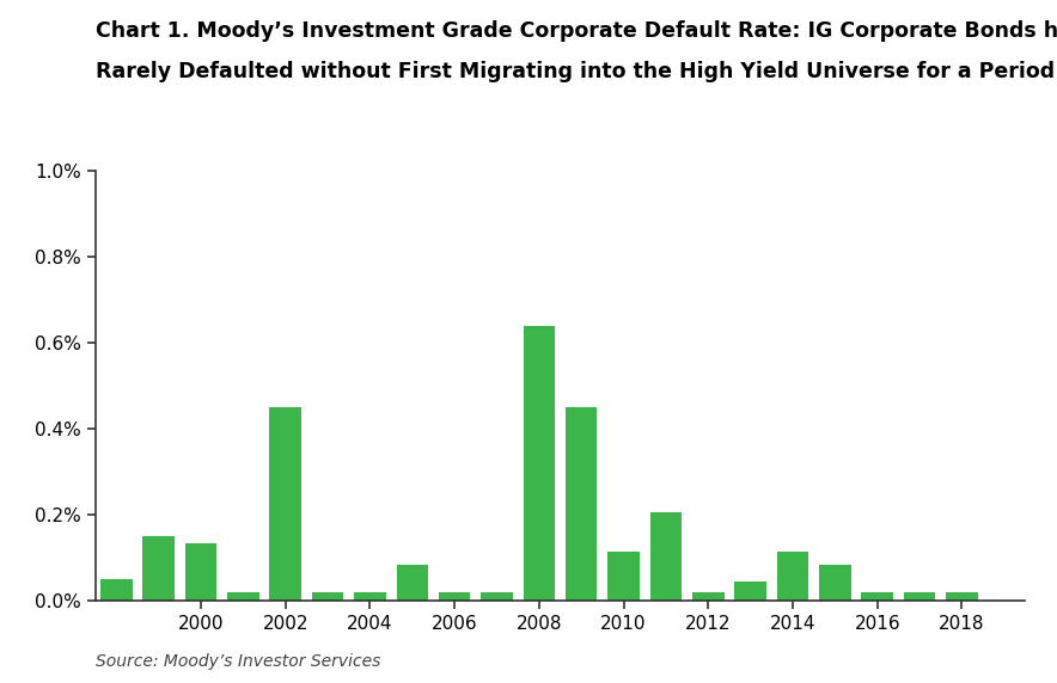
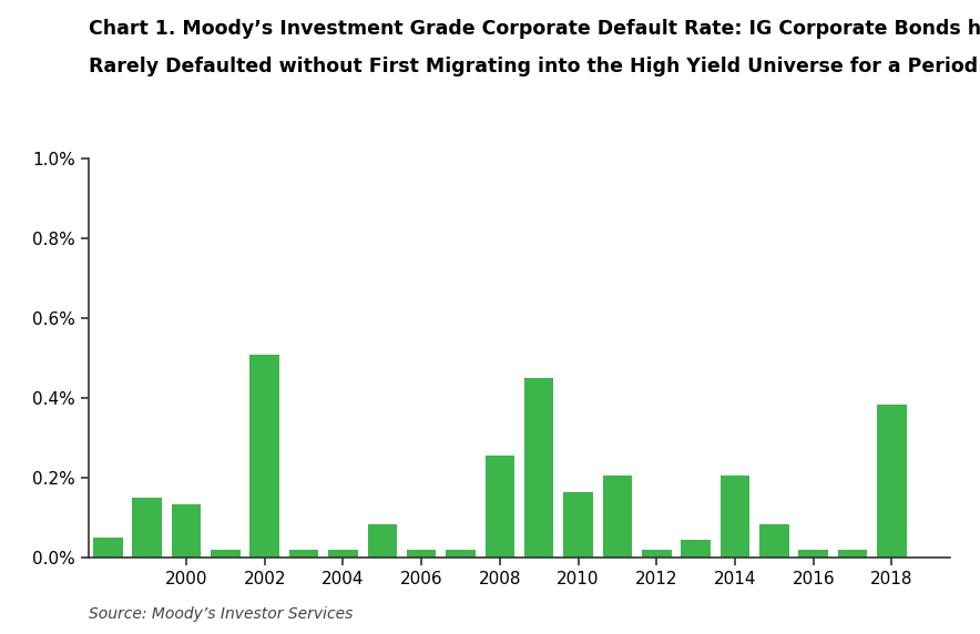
2002: 0.450% -> 0.510%
2008: 0.640% -> 0.255%
2010: 0.115% -> 0.165%
2014: 0.115% -> 0.205%
2018: 0.020% -> 0.385%
